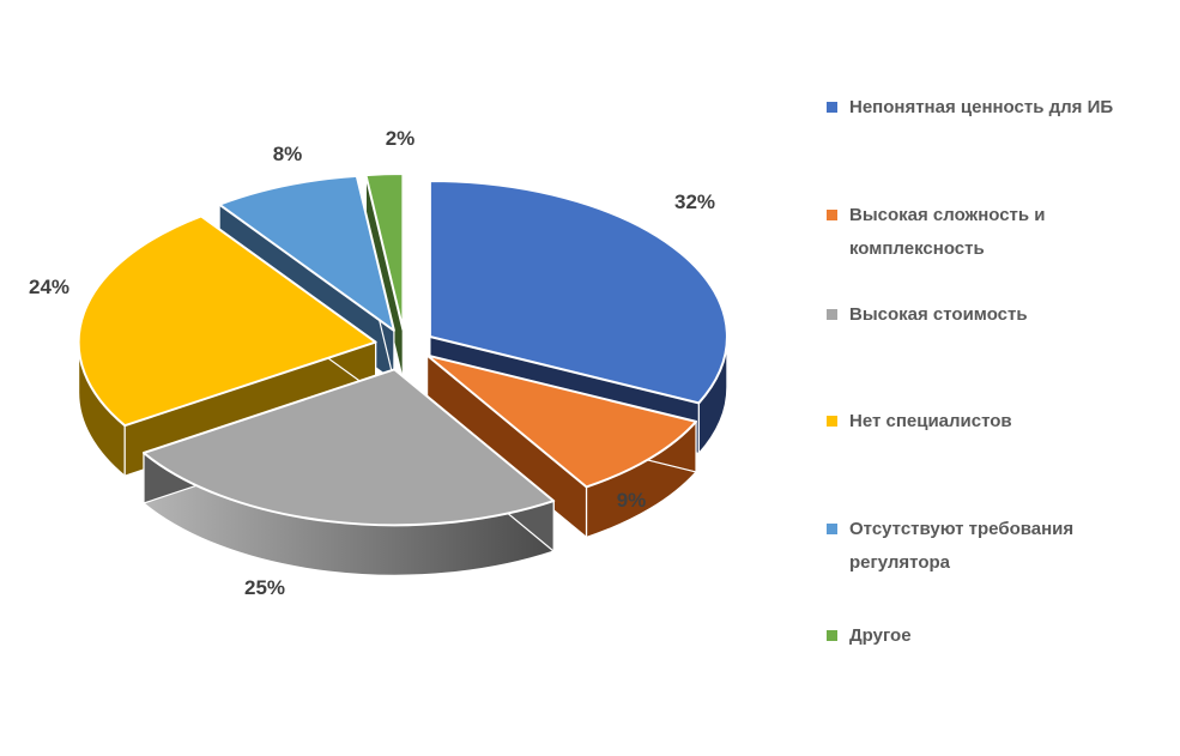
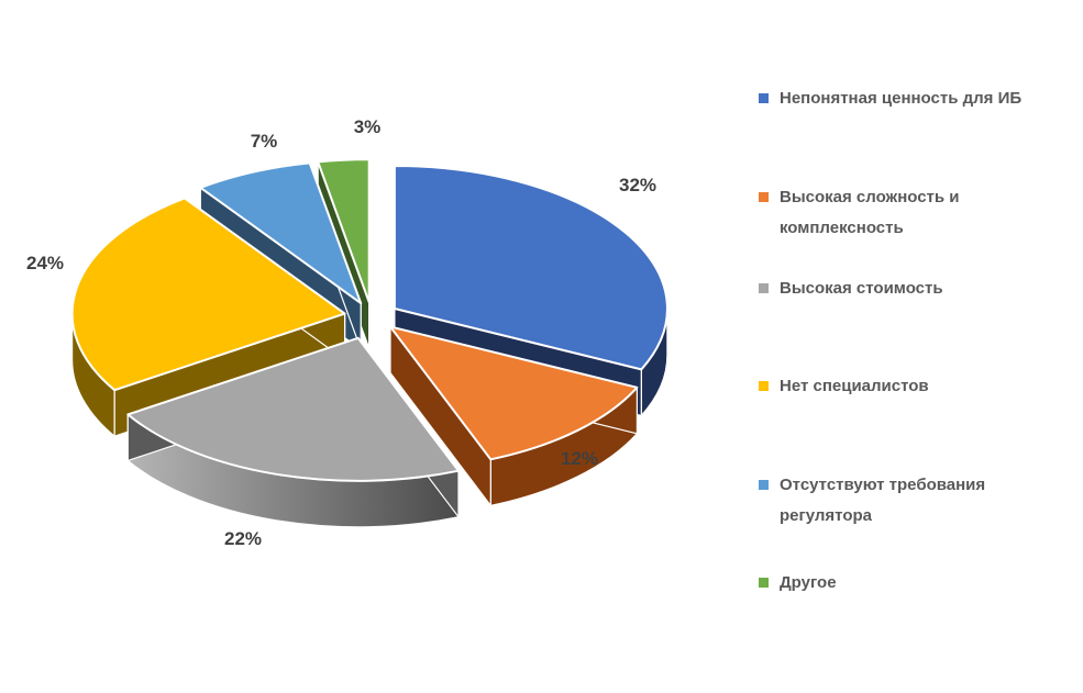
Высокая сложность и комплексность: 9% -> 12%
Высокая стоимость: 25% -> 22%
Отсутствуют требования регулятора: 8% -> 7%
Другое: 2% -> 3%
